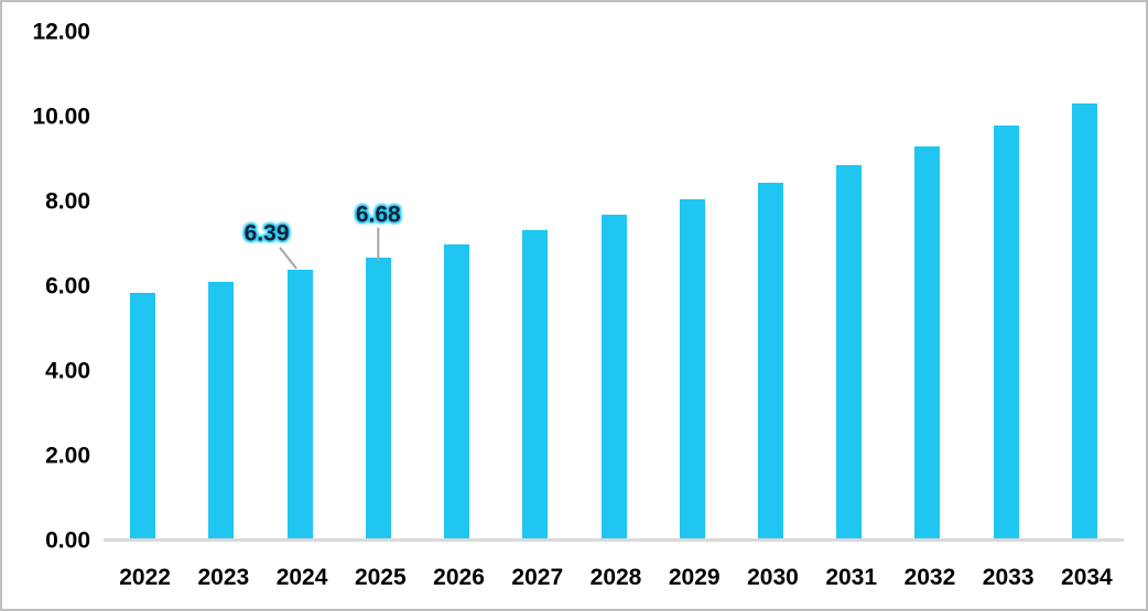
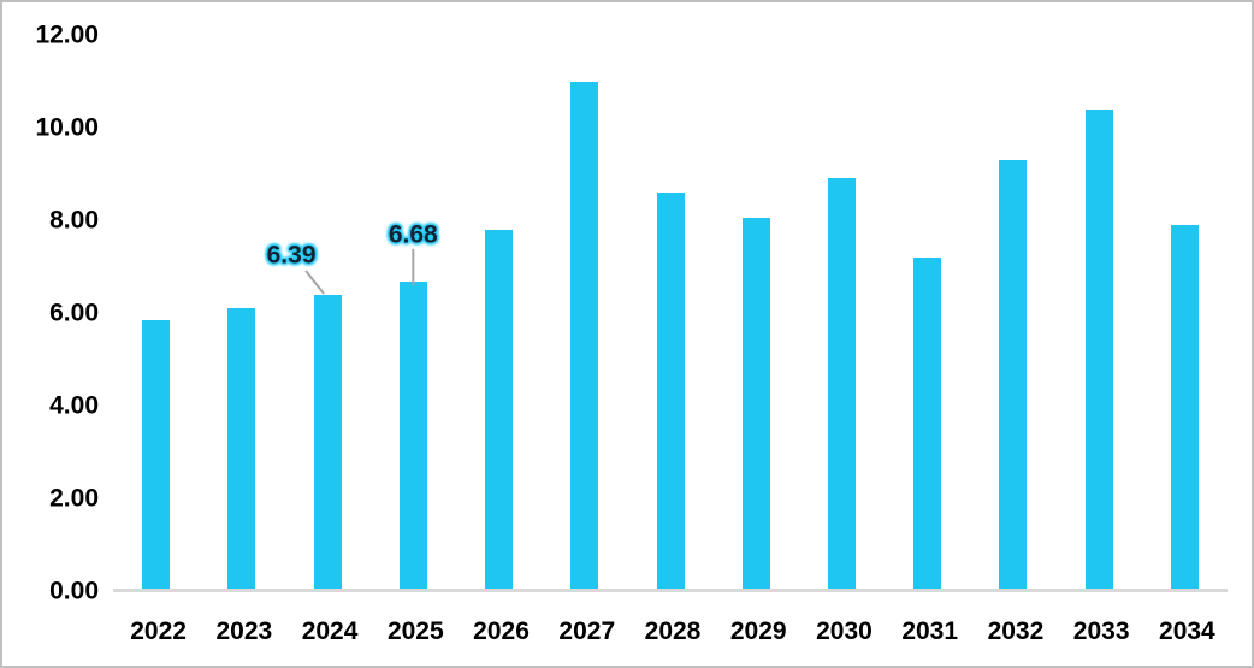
2026: 7.0 -> 7.8
2027: 7.3 -> 11.0
2028: 7.7 -> 8.6
2030: 8.4 -> 8.9
2031: 8.9 -> 7.2
2033: 9.8 -> 10.4
2034: 10.3 -> 7.9
